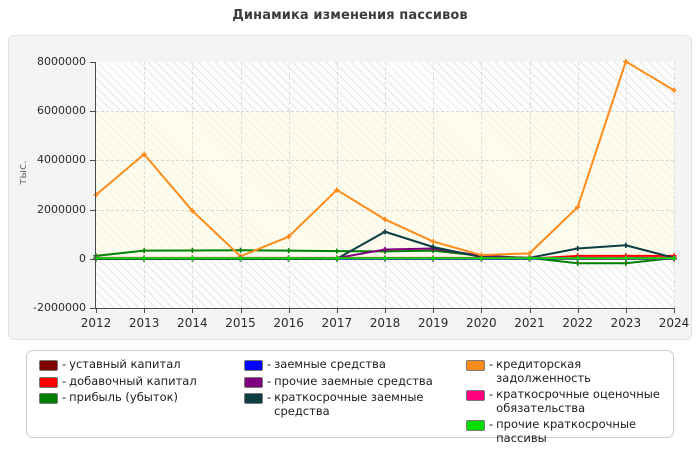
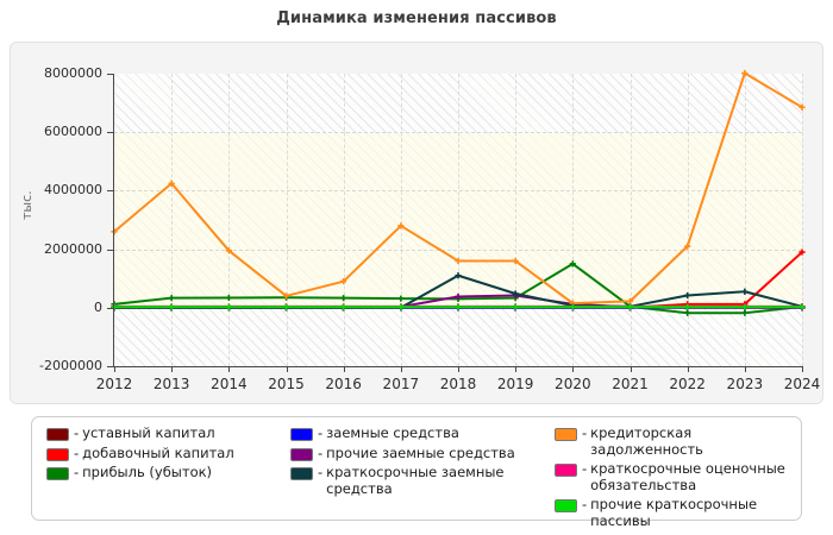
кредиторская задолженность/2015: 100000 -> 400000
кредиторская задолженность/2019: 700000 -> 1600000
прибыль (убыток)/2020: 100000 -> 1500000
добавочный капитал/2024: 100000 -> 1900000
